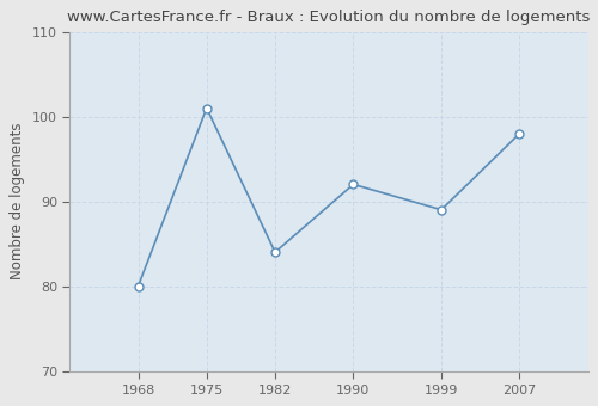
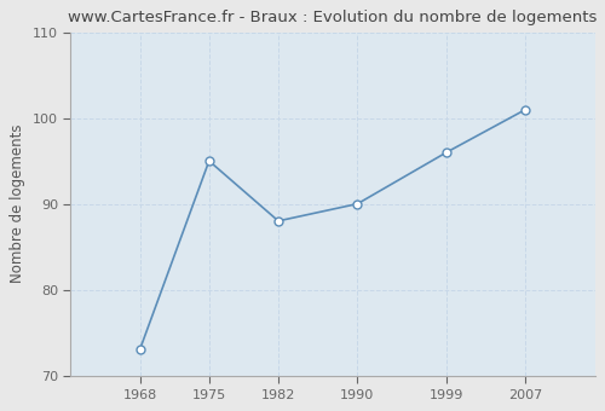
1968: 80 -> 73
1975: 101 -> 95
1982: 84 -> 88
1990: 92 -> 90
1999: 89 -> 96
2007: 98 -> 101
